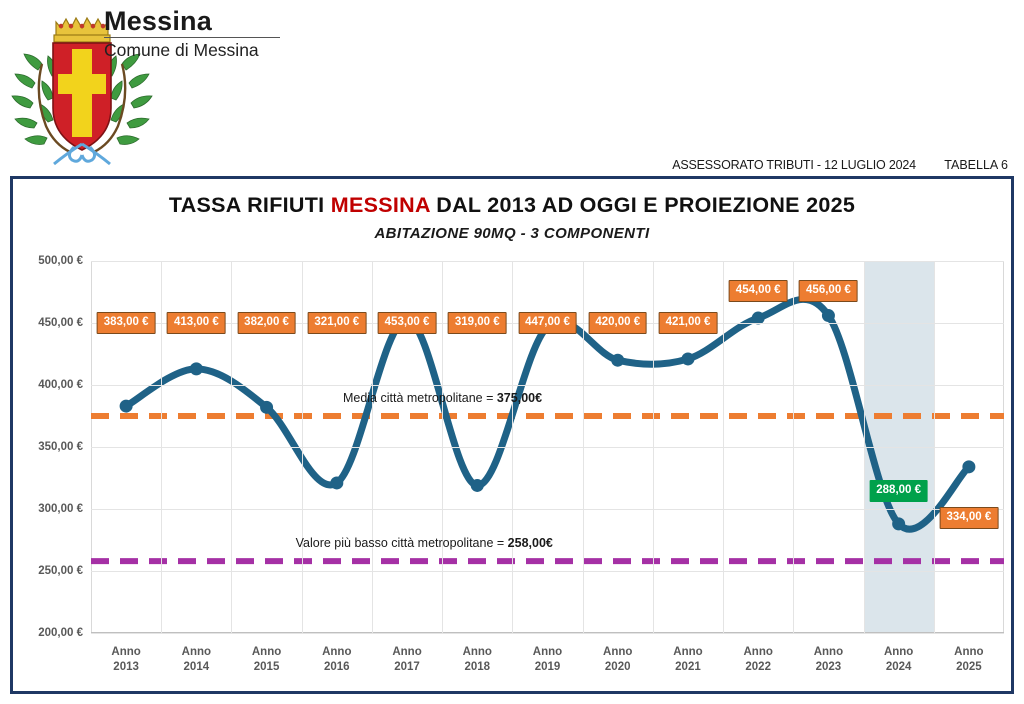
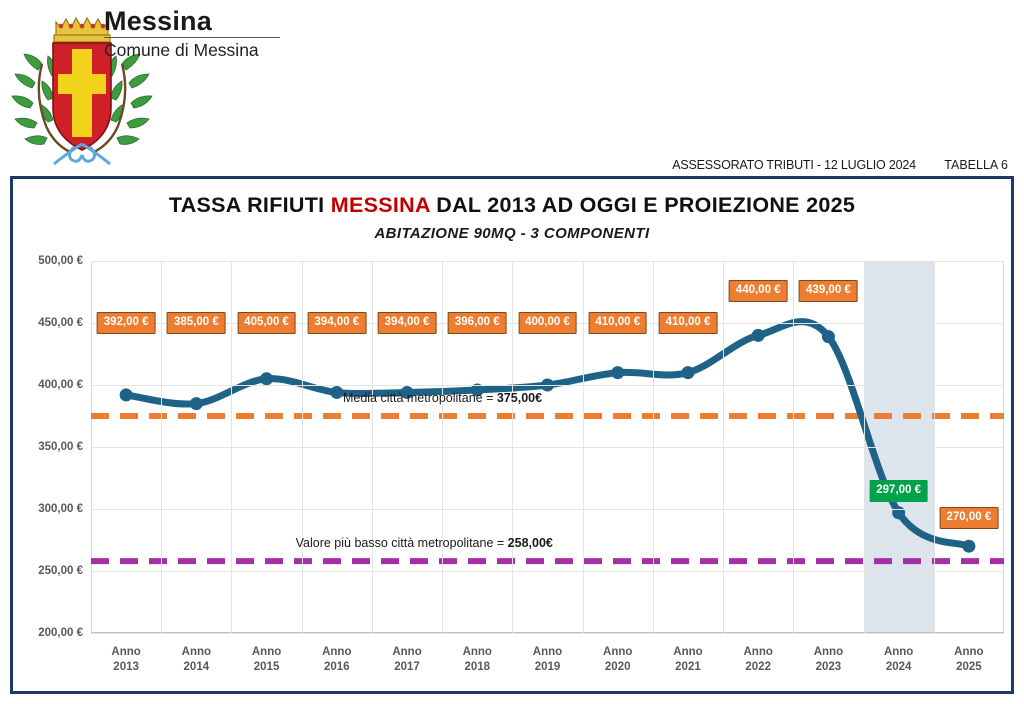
Anno 2013: 383,00 -> 392,00
Anno 2014: 413,00 -> 385,00
Anno 2015: 382,00 -> 405,00
Anno 2016: 321,00 -> 394,00
Anno 2017: 453,00 -> 394,00
Anno 2018: 319,00 -> 396,00
Anno 2019: 447,00 -> 400,00
Anno 2020: 420,00 -> 410,00
Anno 2021: 421,00 -> 410,00
Anno 2022: 454,00 -> 440,00
Anno 2023: 456,00 -> 439,00
Anno 2024: 288,00 -> 297,00
Anno 2025: 334,00 -> 270,00
